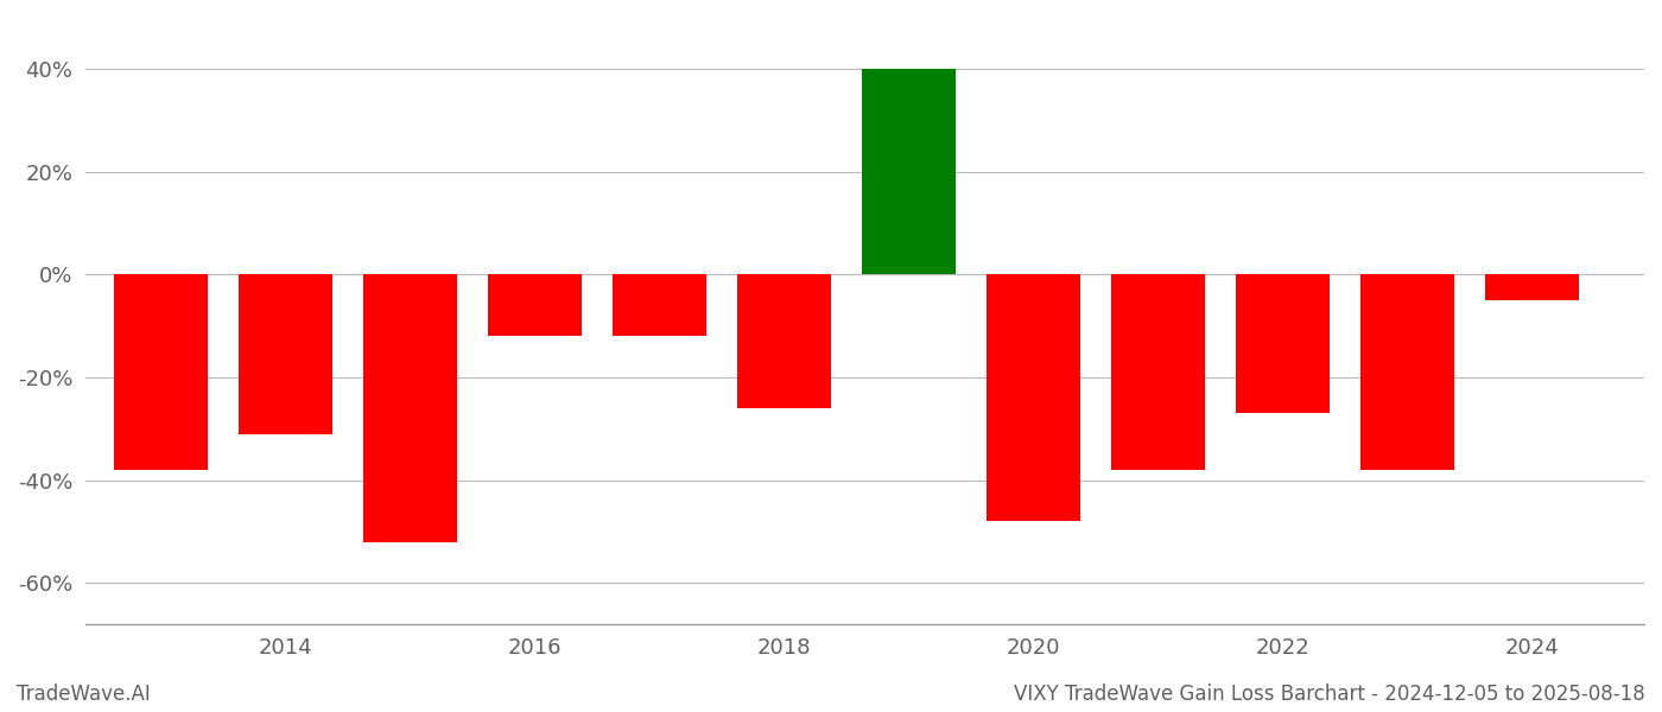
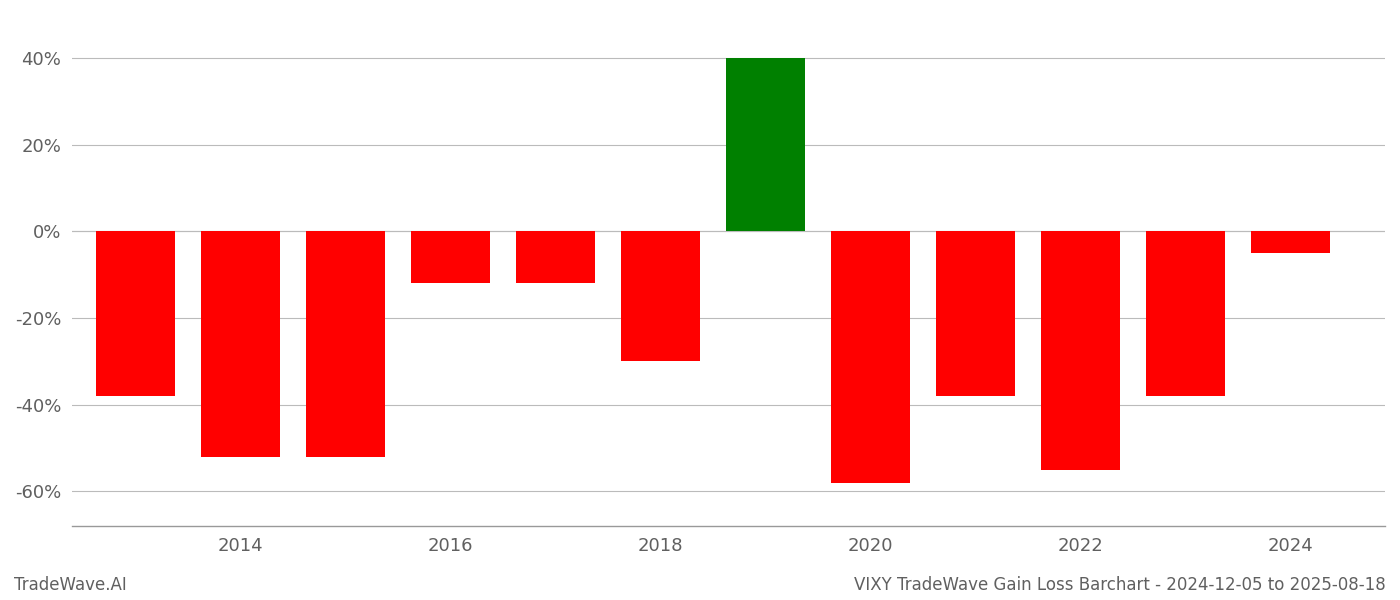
2014: -31% -> -52%
2018: -26% -> -30%
2020: -48% -> -58%
2022: -27% -> -55%
